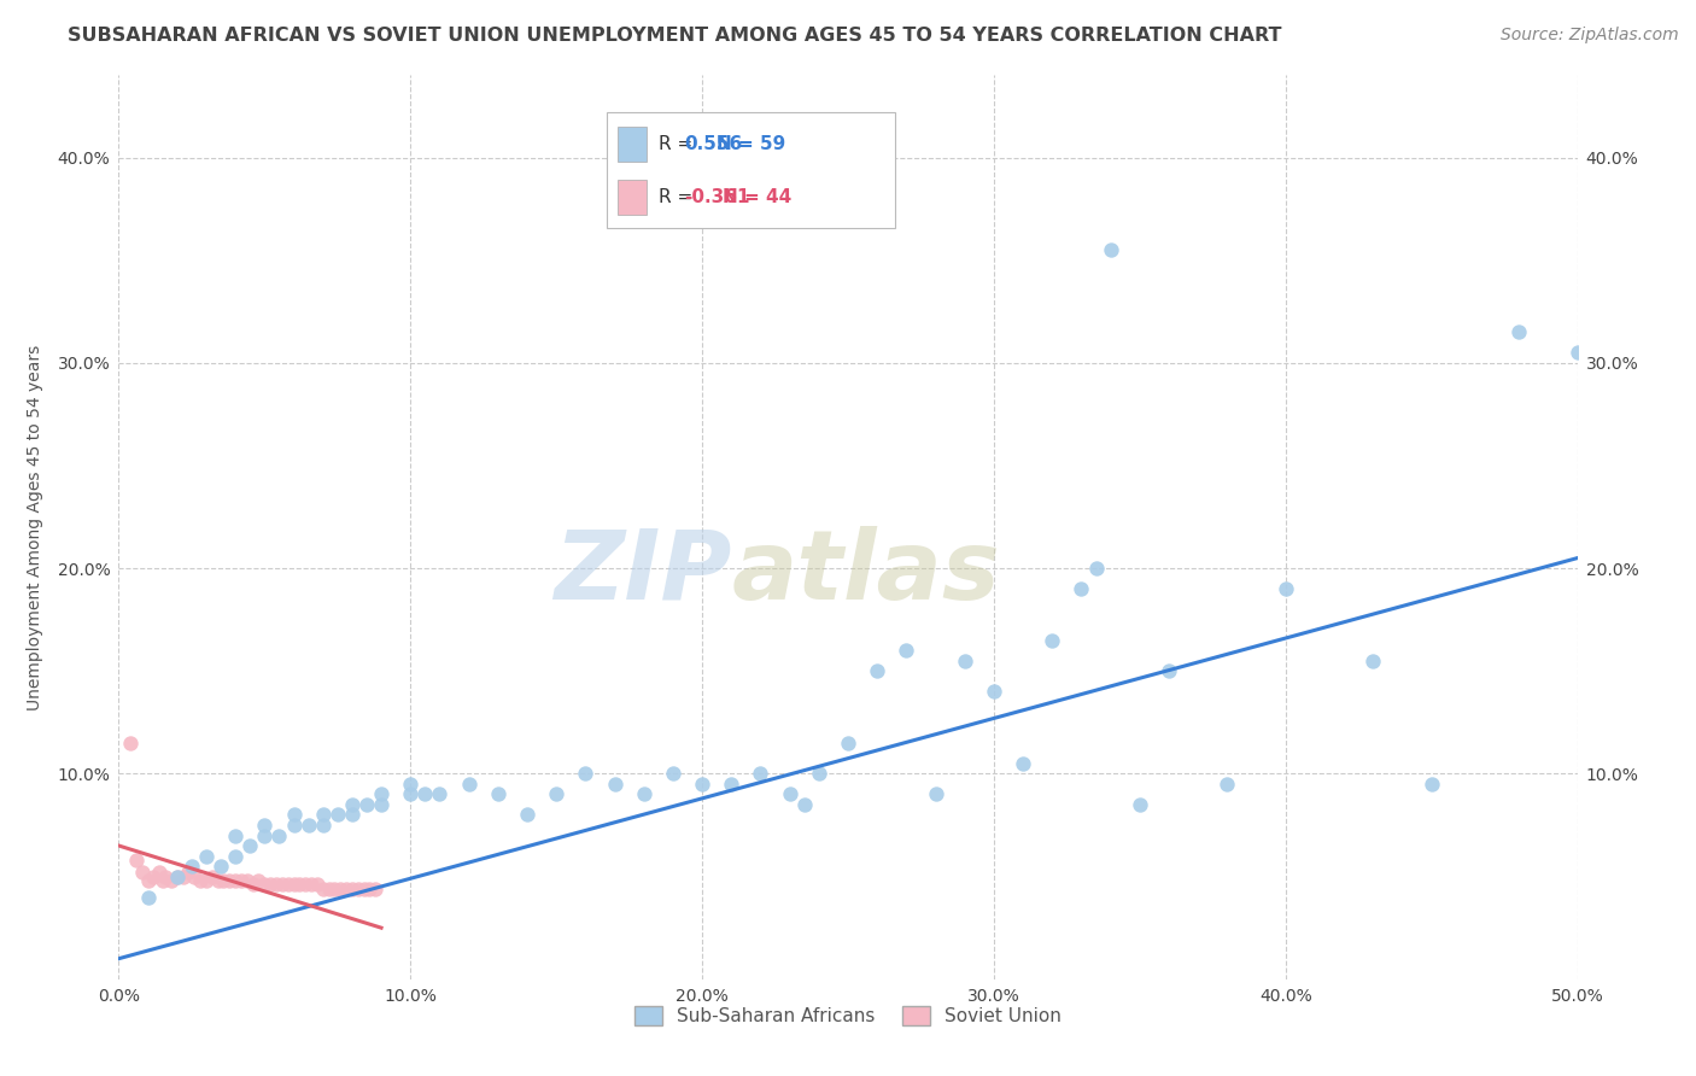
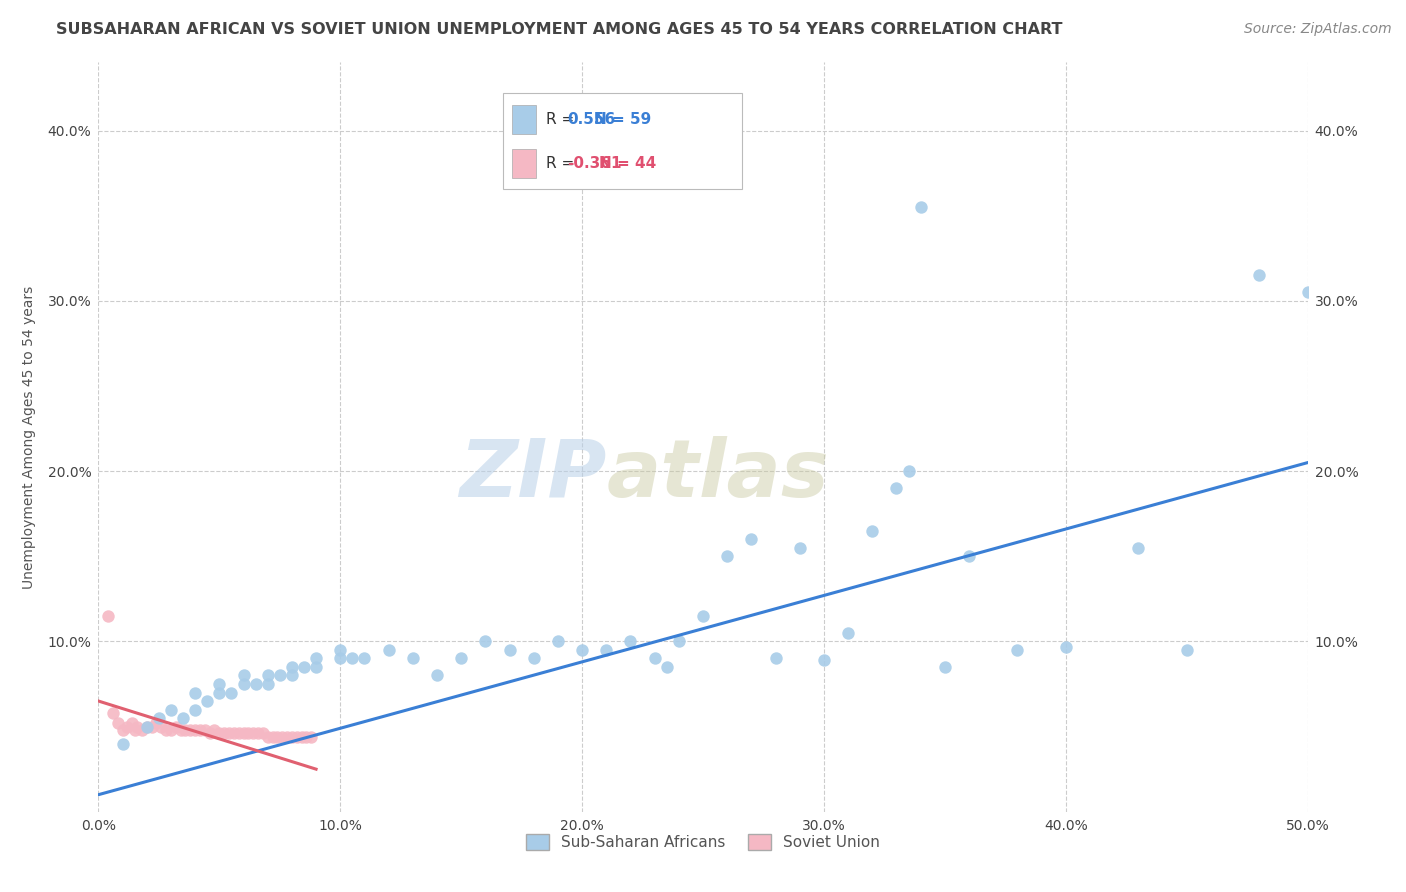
Sub-Saharan Africans/30.0%: 14.0% -> 8.9%
Sub-Saharan Africans/40.0%: 19.0% -> 9.7%
